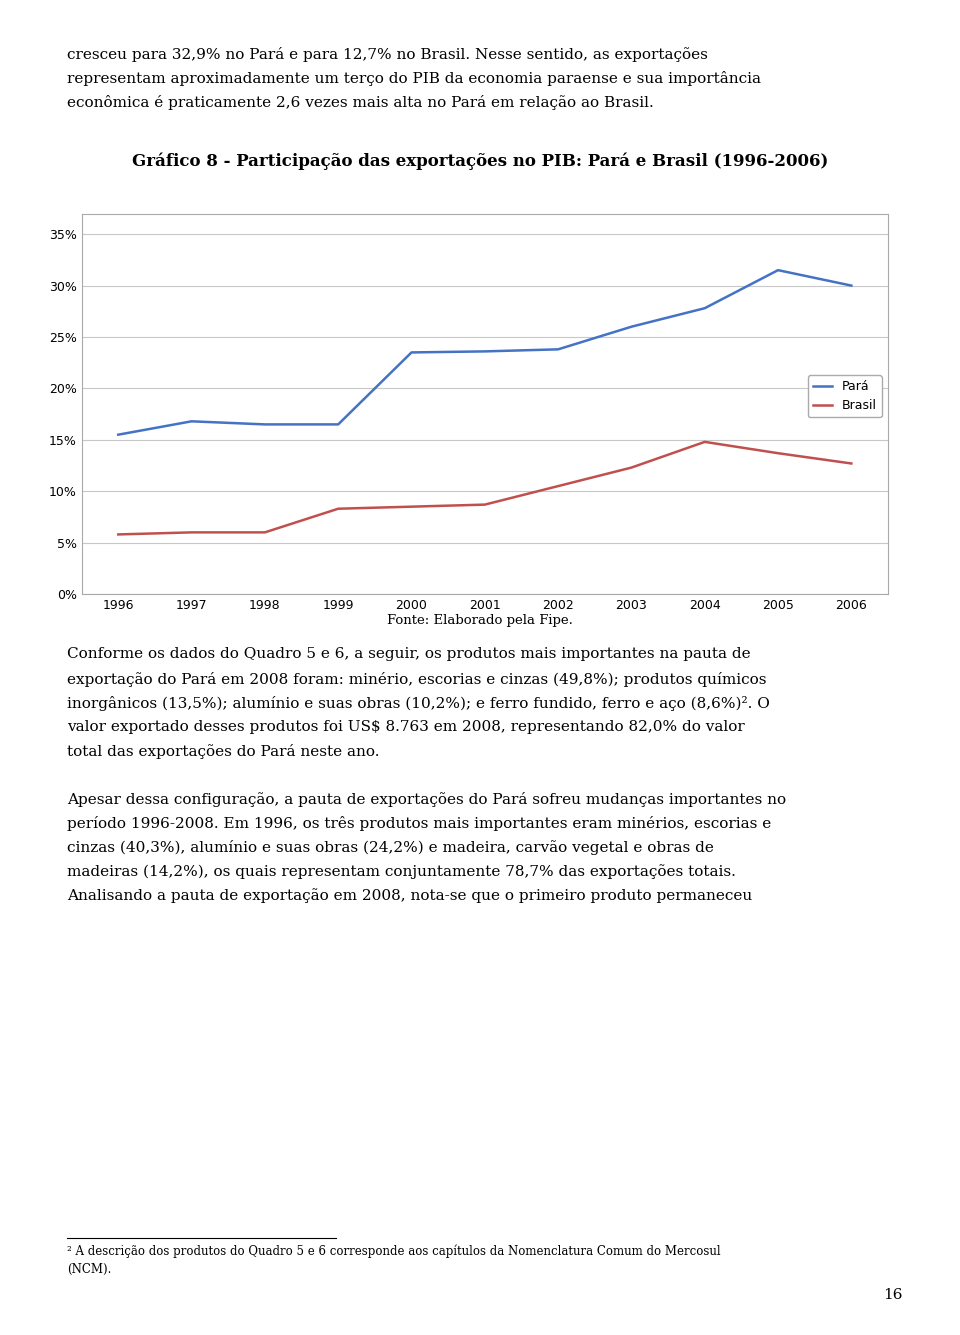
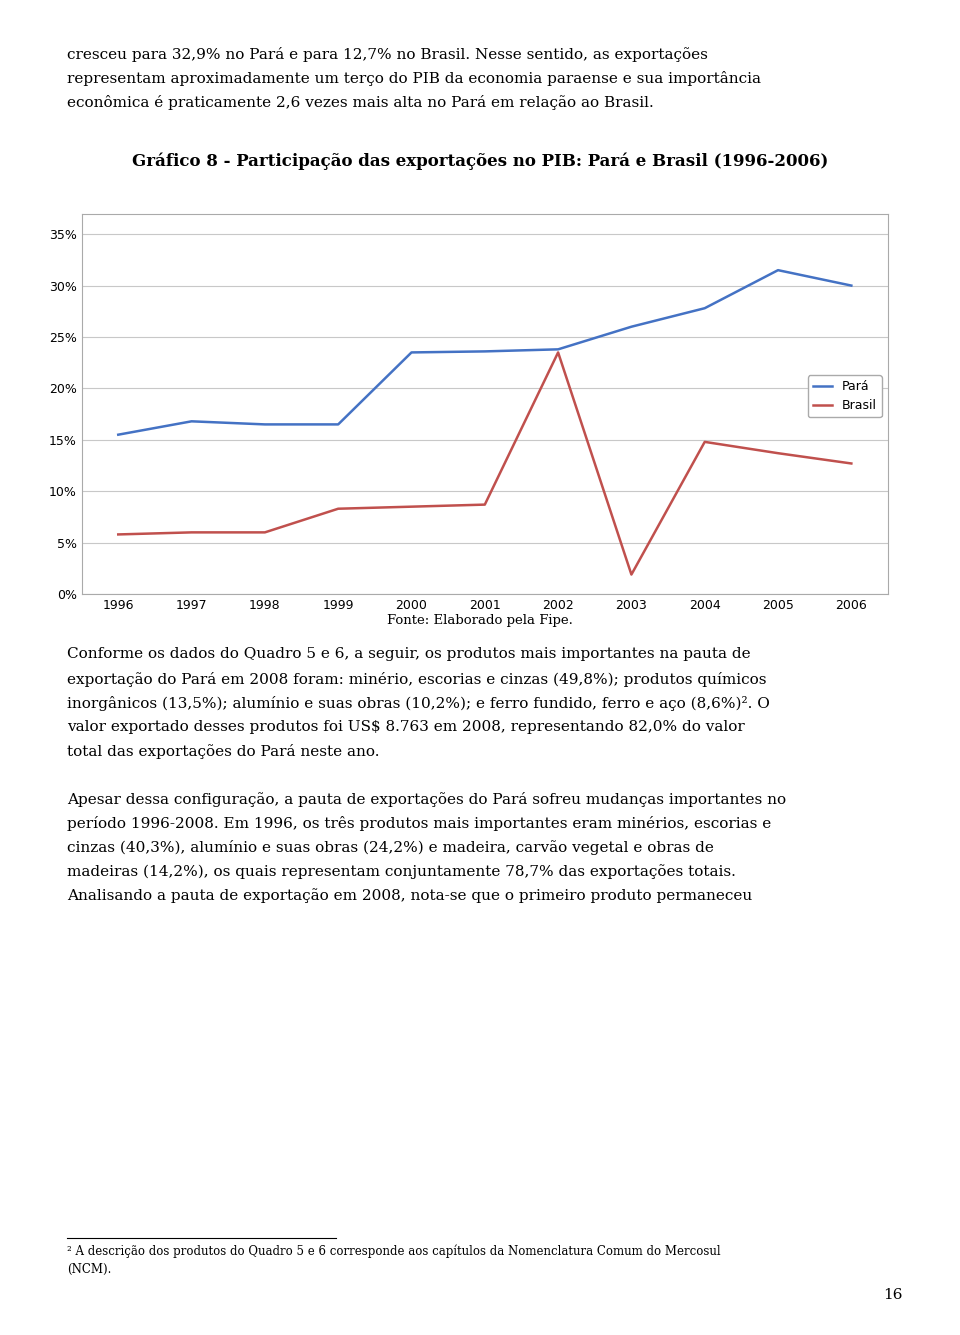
Brasil/2002: 10.5% -> 23.5%
Brasil/2003: 12.3% -> 1.9%
